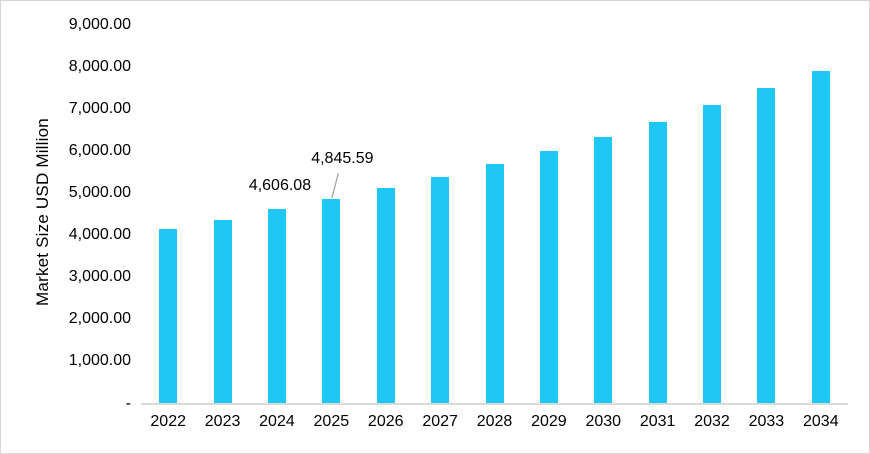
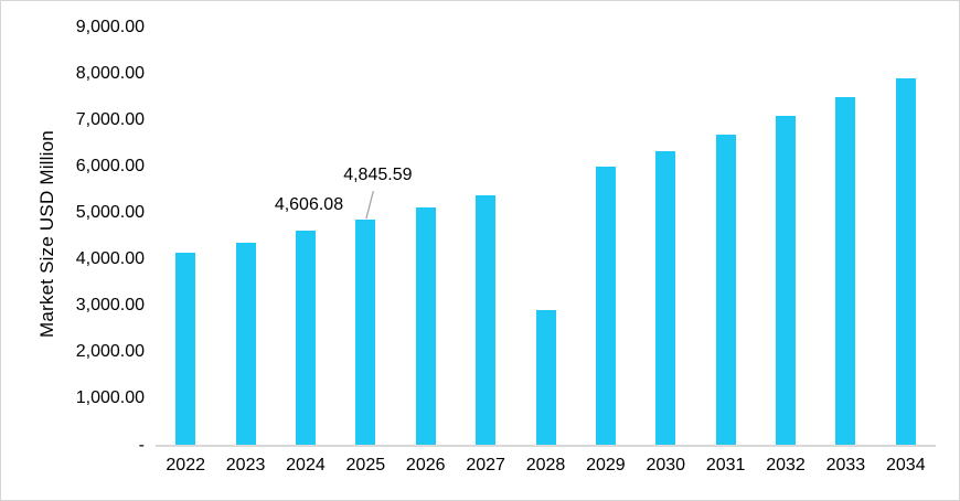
2028: 5700 -> 2900
